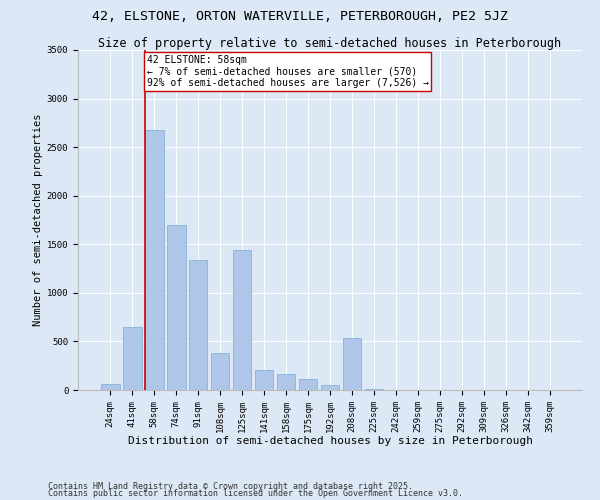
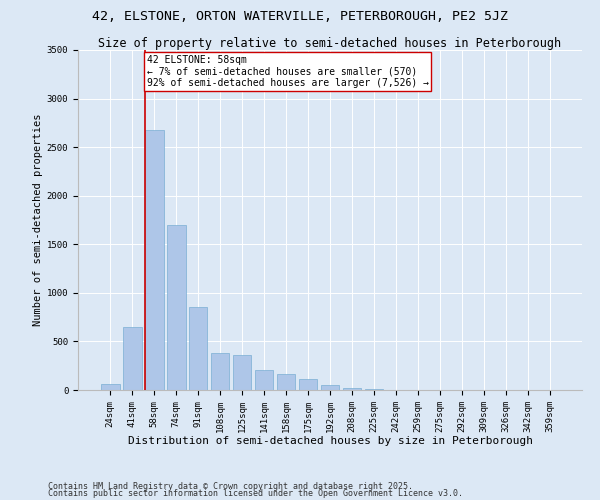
91sqm: 1340 -> 850
125sqm: 1440 -> 360
208sqm: 540 -> 20
